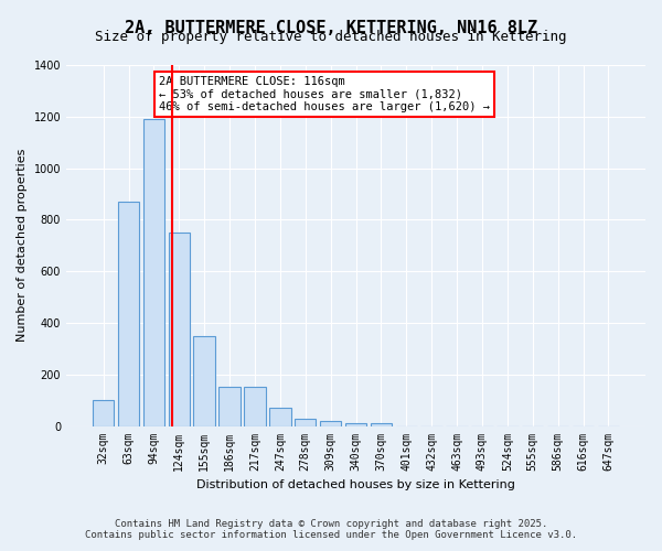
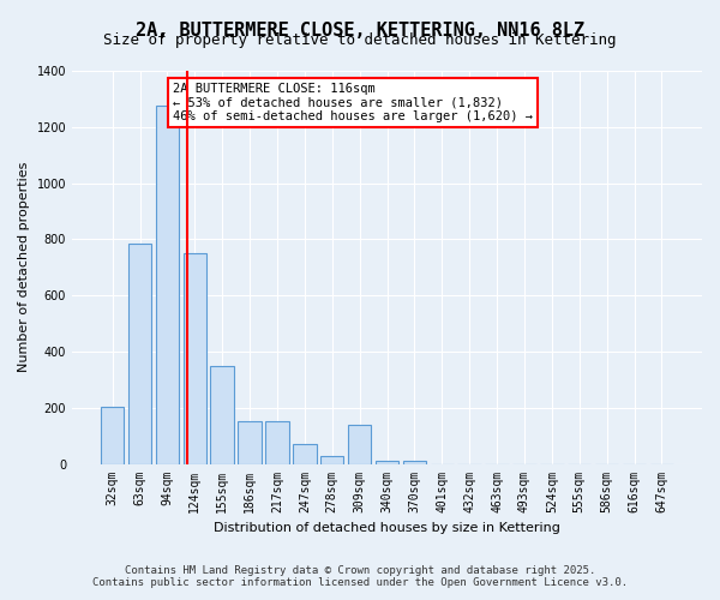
32sqm: 100 -> 205
63sqm: 870 -> 785
94sqm: 1190 -> 1275
309sqm: 20 -> 140
